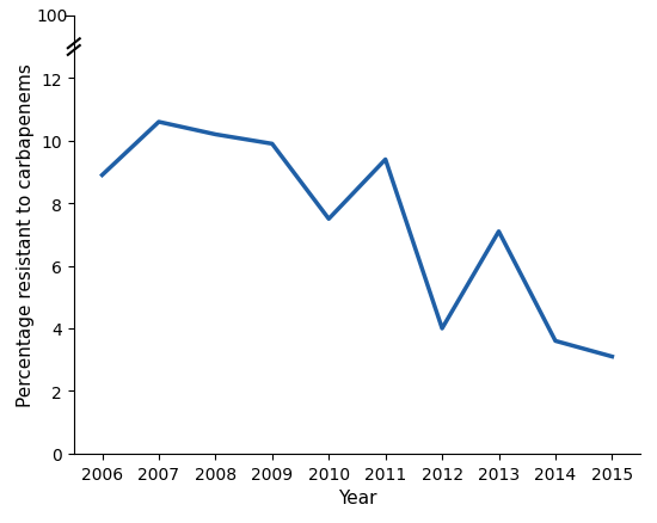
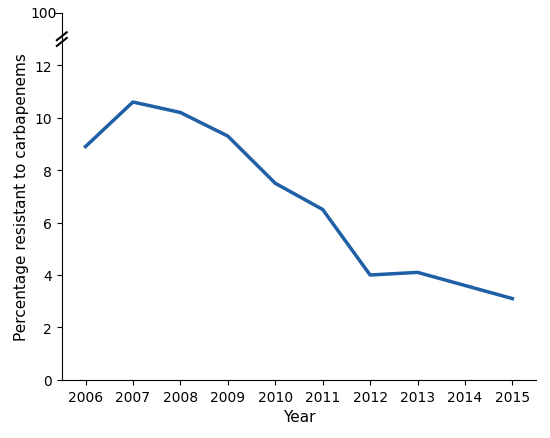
2009: 9.9 -> 9.3
2011: 9.4 -> 6.5
2013: 7.1 -> 4.1
